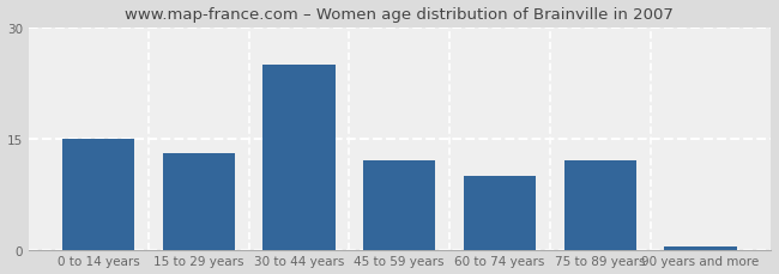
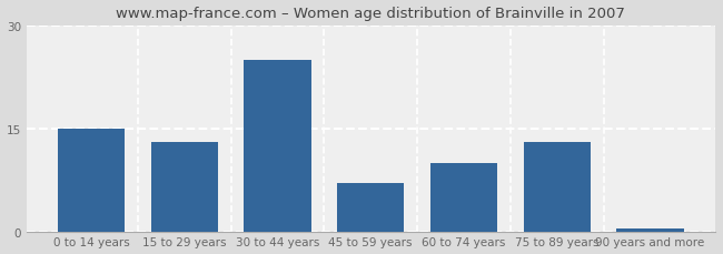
45 to 59 years: 12.0 -> 7.0
75 to 89 years: 12.0 -> 13.0
